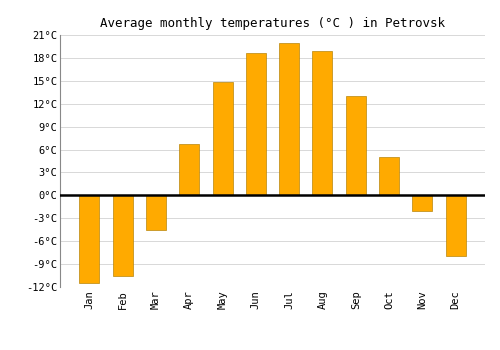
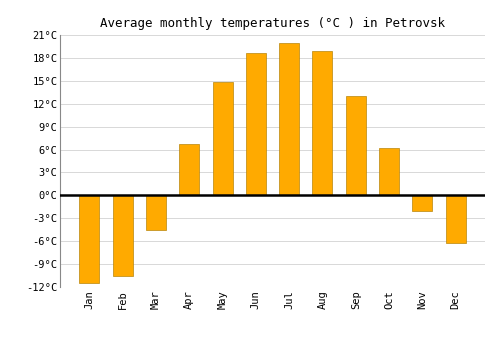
Oct: 5.0°C -> 6.2°C
Dec: -8.0°C -> -6.2°C
